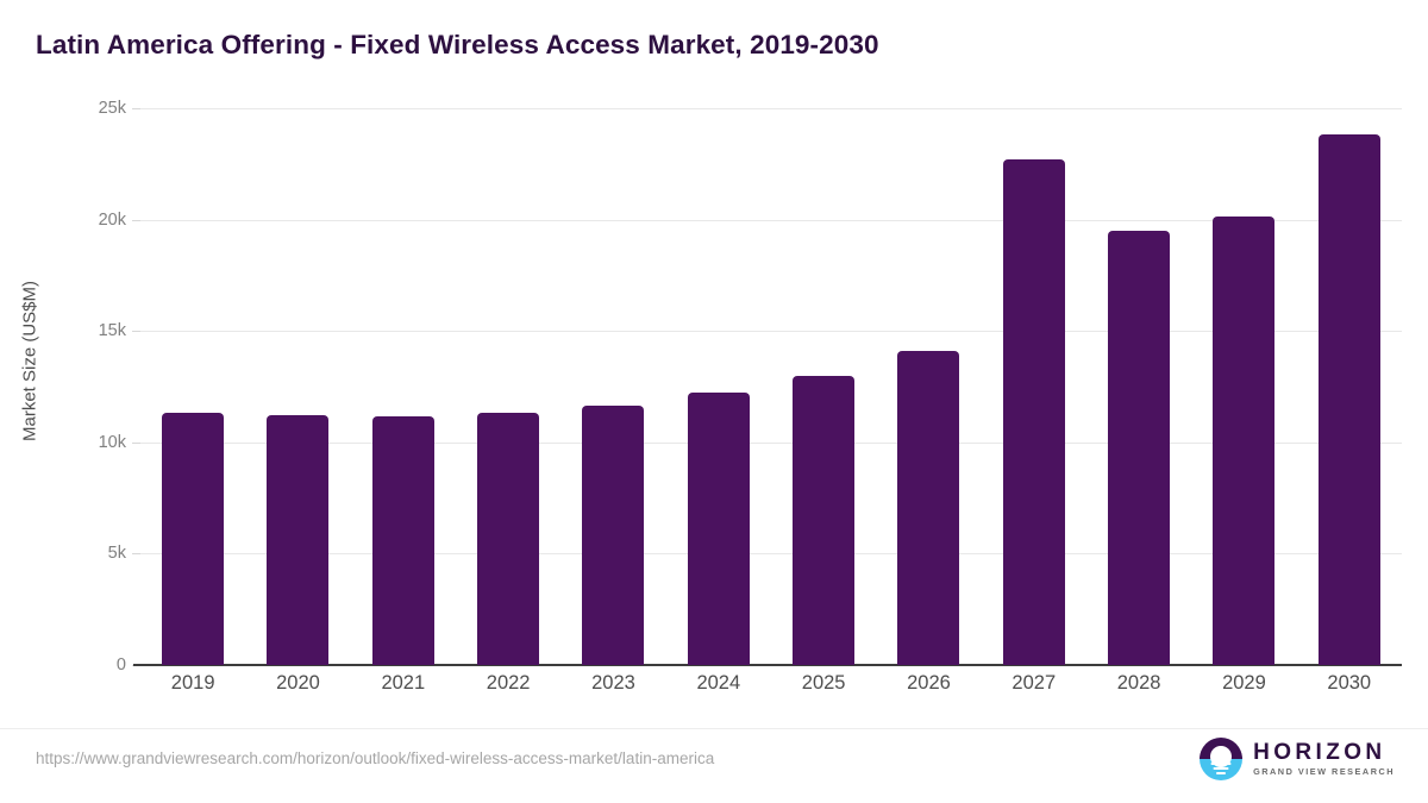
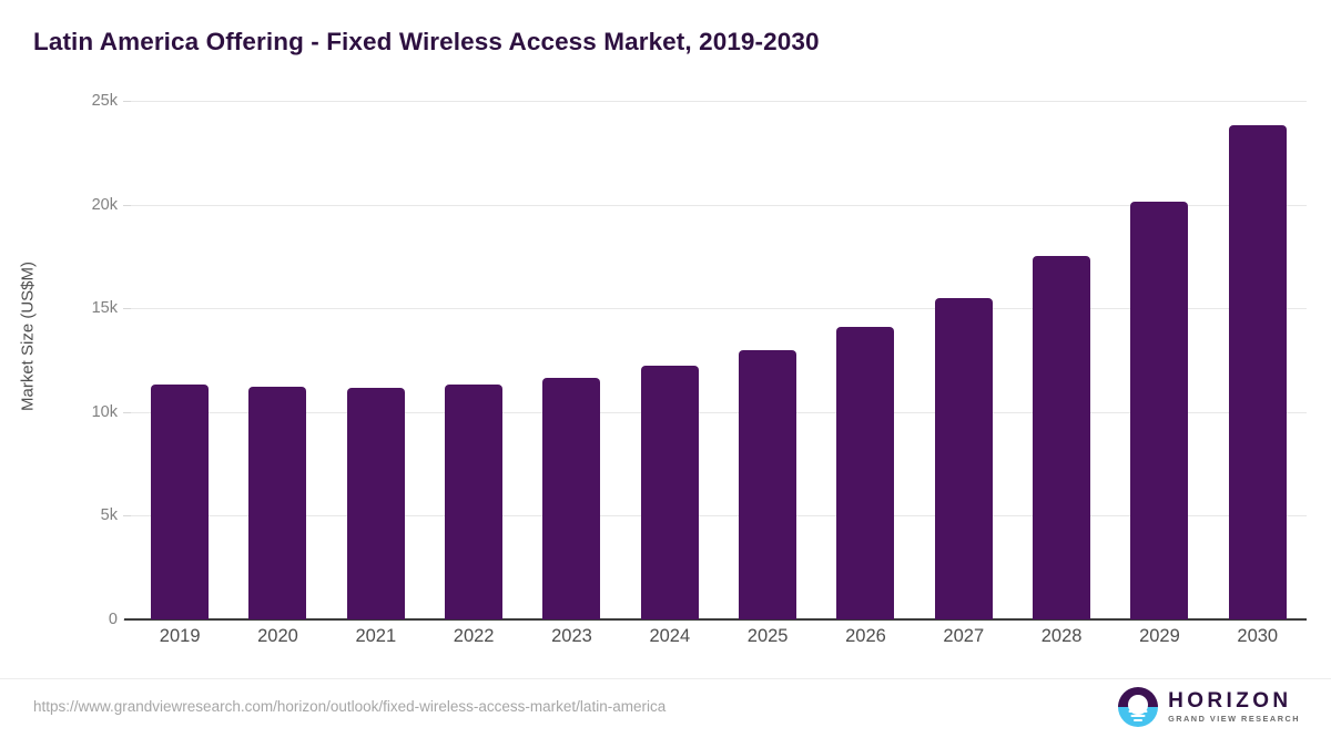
2027: 22.7k -> 15.5k
2028: 19.5k -> 17.5k
